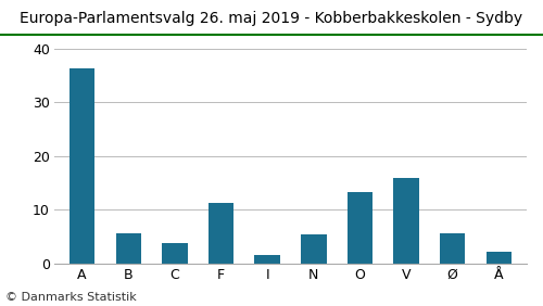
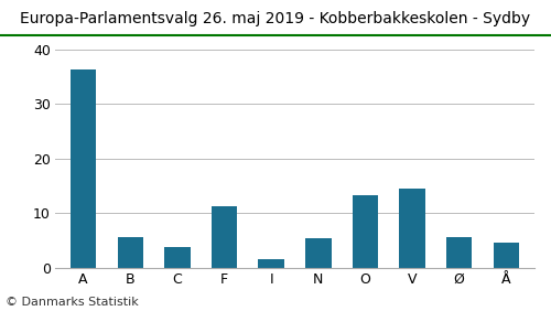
V: 16.0 -> 14.5
Å: 2.1 -> 4.5
